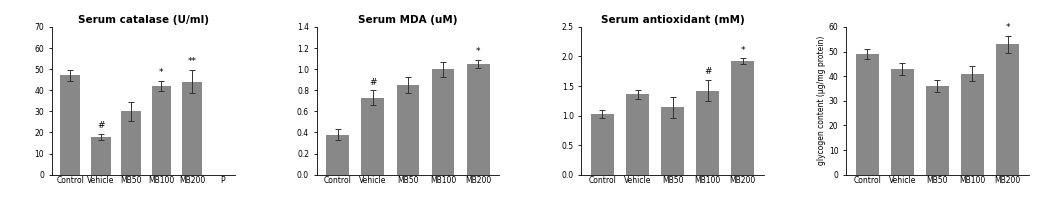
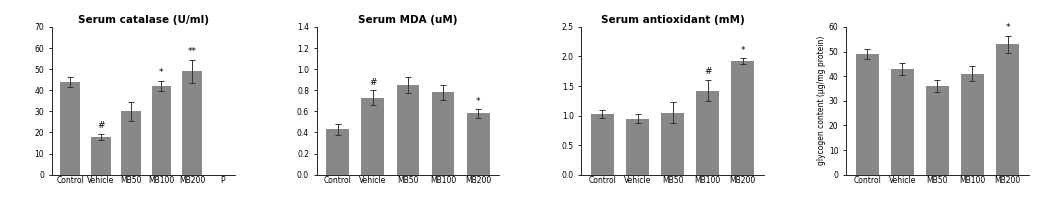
Serum catalase (U/ml)/Control: 47 -> 44
Serum catalase (U/ml)/MB200: 44 -> 49
Serum MDA (uM)/Control: 0.38 -> 0.43
Serum MDA (uM)/MB100: 1.00 -> 0.78
Serum MDA (uM)/MB200: 1.05 -> 0.58
Serum antioxidant (mM)/Vehicle: 1.36 -> 0.95
Serum antioxidant (mM)/MB50: 1.14 -> 1.05
